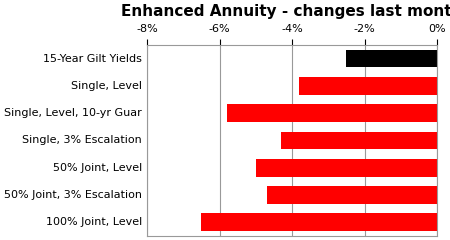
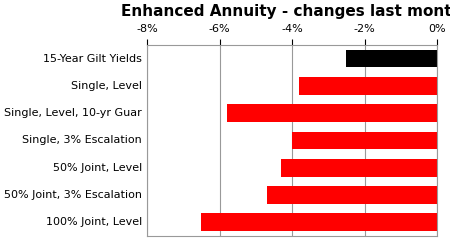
Single, 3% Escalation: -4.3% -> -4.0%
50% Joint, Level: -5.0% -> -4.3%
